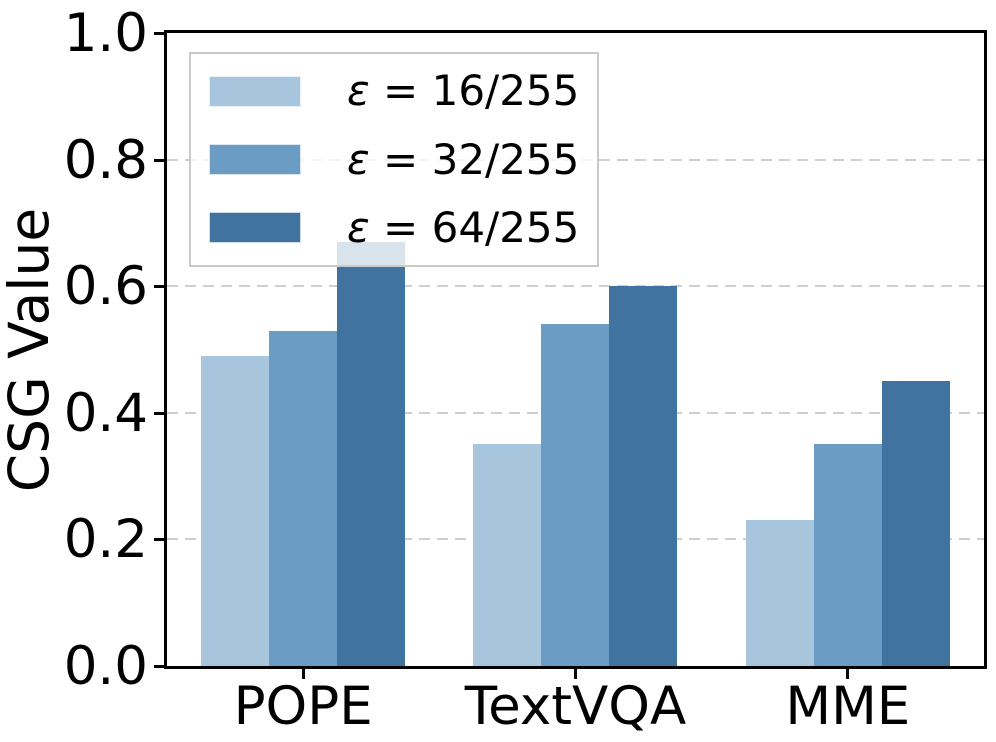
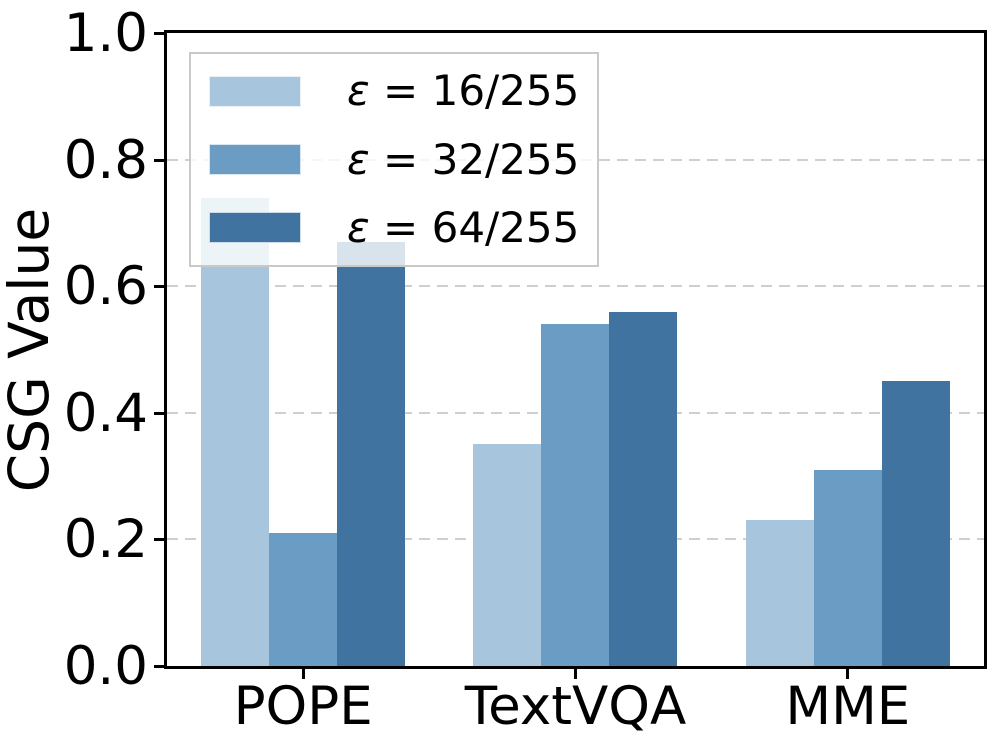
ε = 16/255/POPE: 0.49 -> 0.74
ε = 32/255/POPE: 0.53 -> 0.21
ε = 64/255/TextVQA: 0.60 -> 0.56
ε = 32/255/MME: 0.35 -> 0.31
